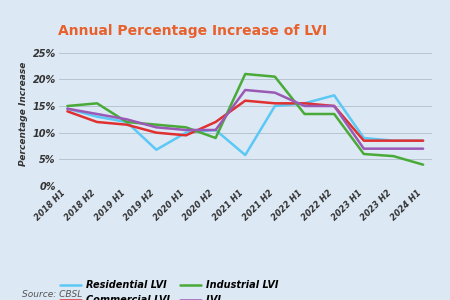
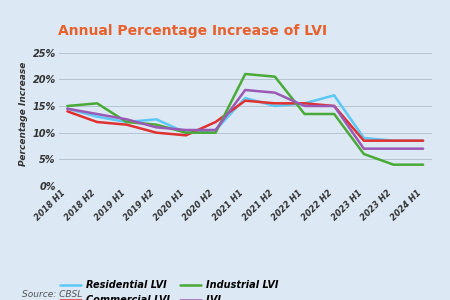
Residential LVI/2019 H2: 6.8% -> 12.5%
Industrial LVI/2020 H1: 11.0% -> 10.0%
Industrial LVI/2020 H2: 9.0% -> 10.0%
Residential LVI/2021 H1: 5.8% -> 16.5%
Industrial LVI/2023 H2: 5.6% -> 4.0%
